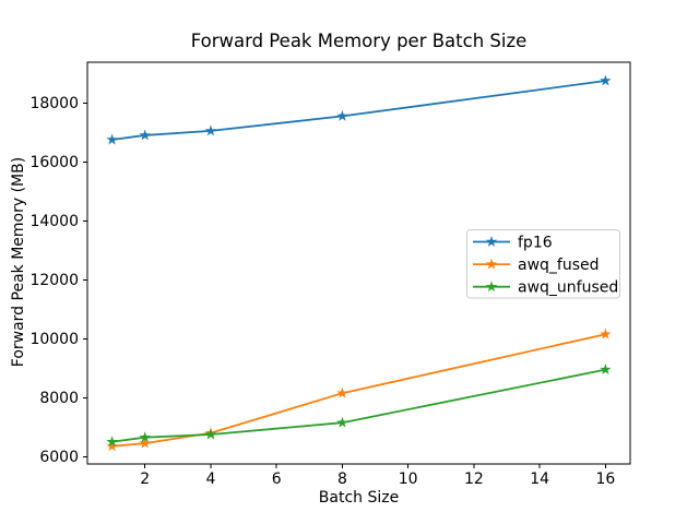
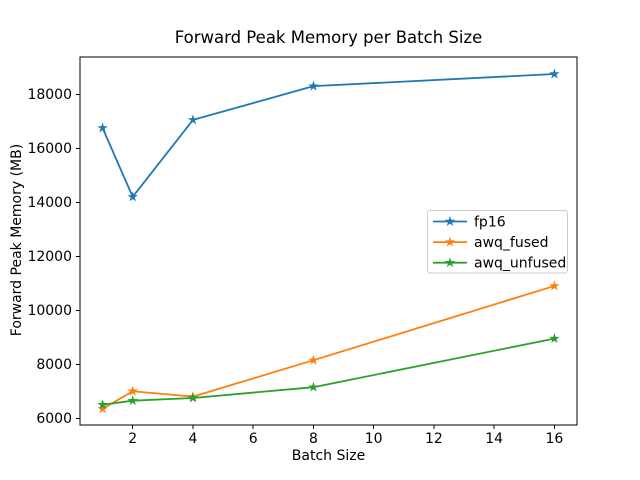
fp16/2: 16900 -> 14200
awq_fused/2: 6400 -> 7000
fp16/8: 17600 -> 18300
awq_fused/16: 10200 -> 10900
